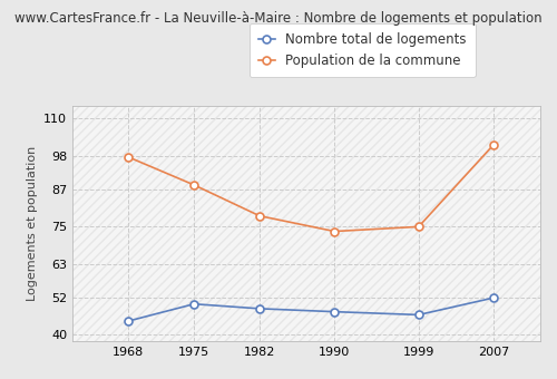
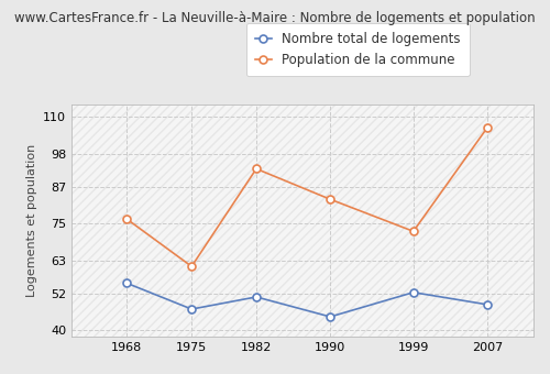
Nombre total de logements/1968: 44.5 -> 55.5
Population de la commune/1968: 97.5 -> 76.5
Nombre total de logements/1975: 50.0 -> 47.0
Population de la commune/1975: 88.5 -> 61.0
Nombre total de logements/1982: 48.5 -> 51.0
Population de la commune/1982: 78.5 -> 93.0
Nombre total de logements/1990: 47.5 -> 44.5
Population de la commune/1990: 73.5 -> 83.0
Nombre total de logements/1999: 46.5 -> 52.5
Population de la commune/1999: 75.0 -> 72.5
Nombre total de logements/2007: 52.0 -> 48.5
Population de la commune/2007: 101.5 -> 106.5
